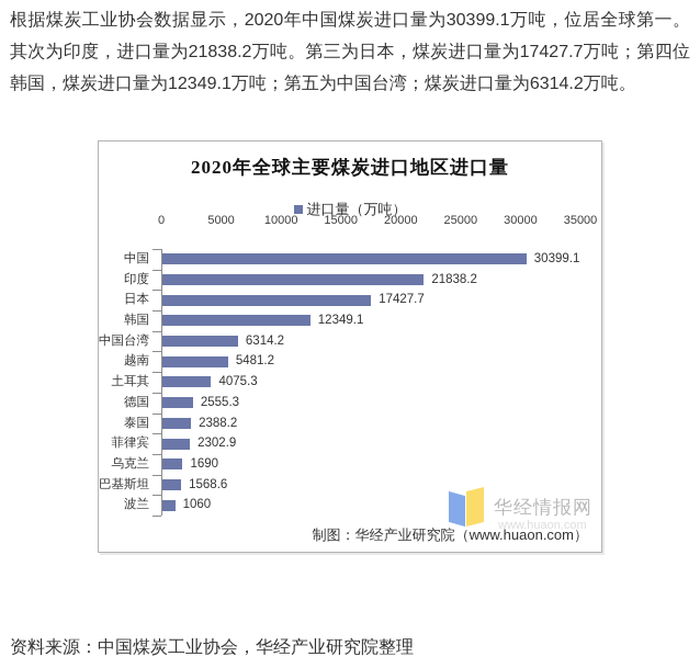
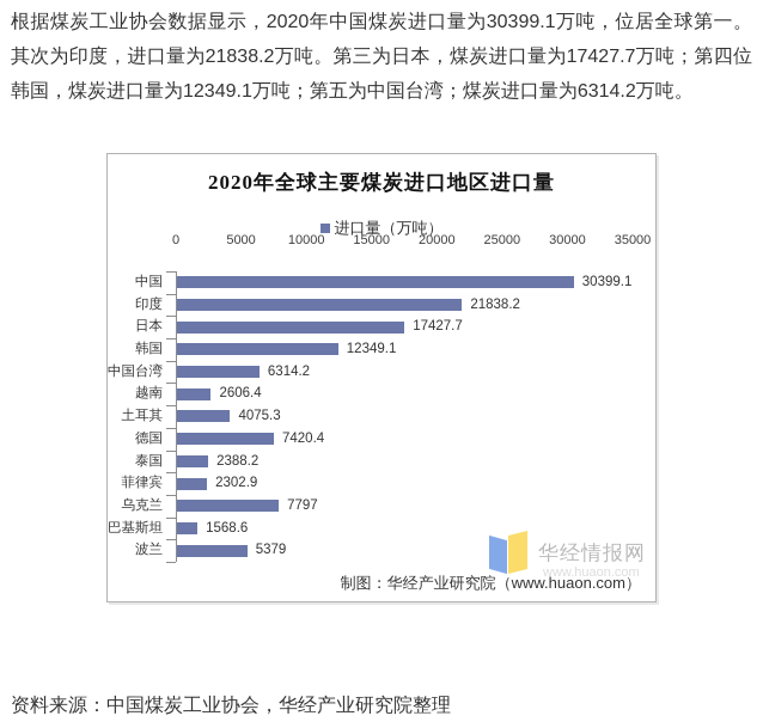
越南: 5481.2 -> 2606.4
德国: 2555.3 -> 7420.4
乌克兰: 1690 -> 7797
波兰: 1060 -> 5379
